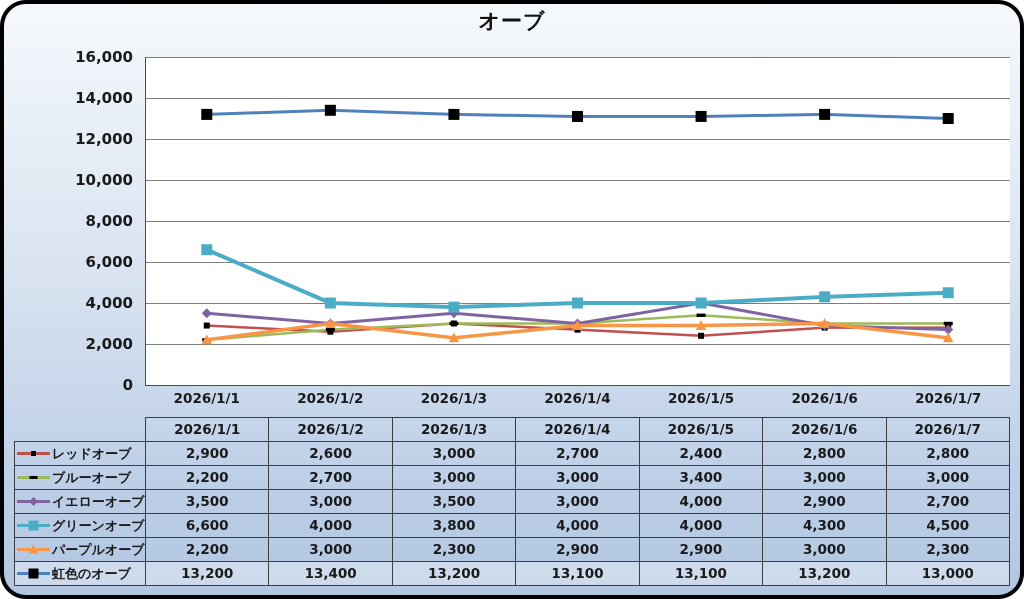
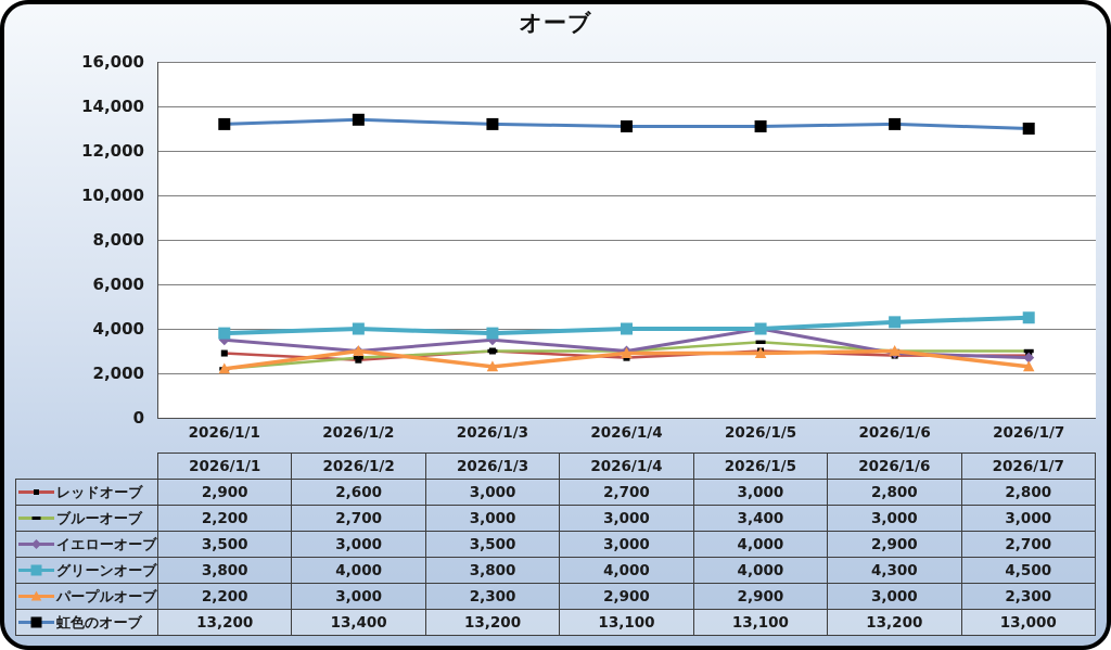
グリーンオーブ/2026/1/1: 6,600 -> 3,800
レッドオーブ/2026/1/5: 2,400 -> 3,000
